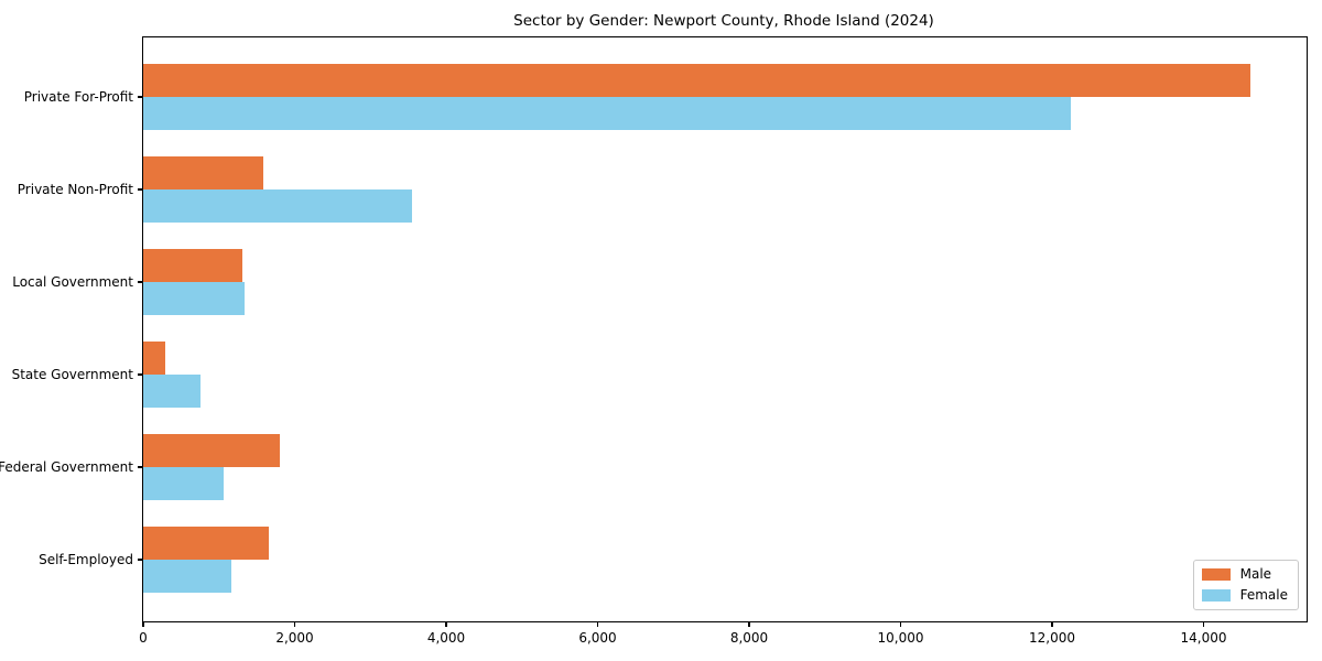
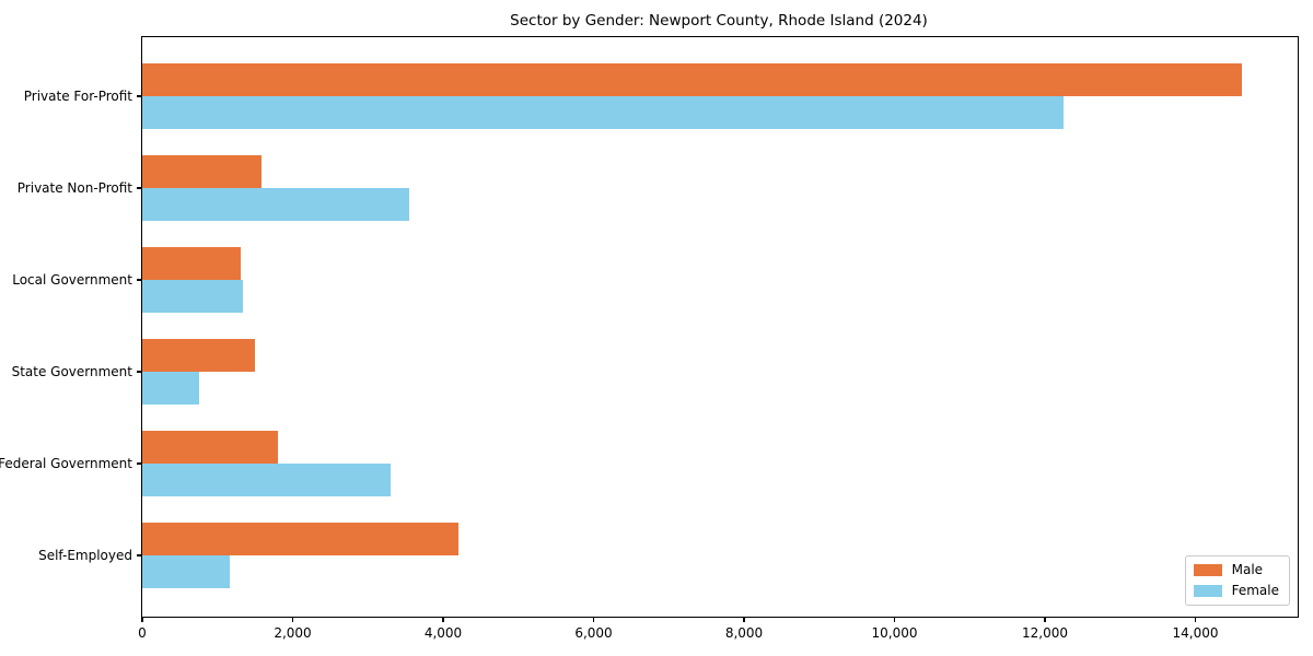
Male/State Government: 300 -> 1500
Female/Federal Government: 1100 -> 3300
Male/Self-Employed: 1700 -> 4200
